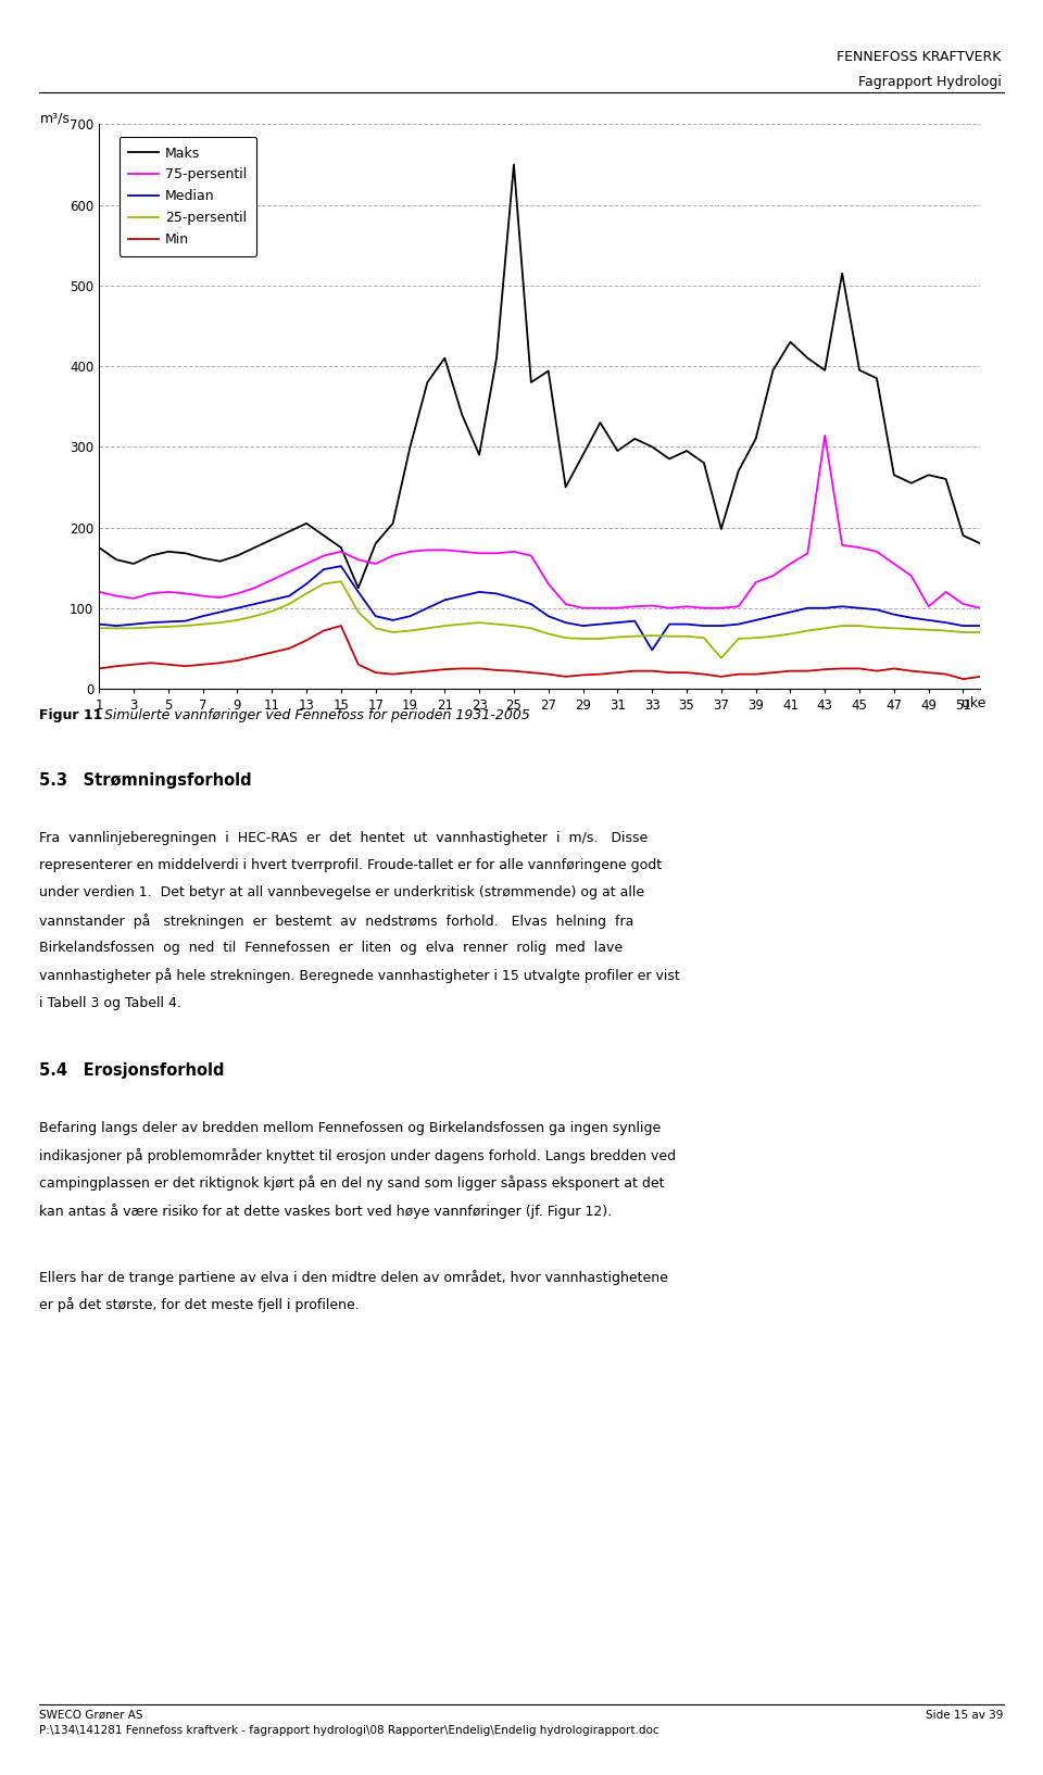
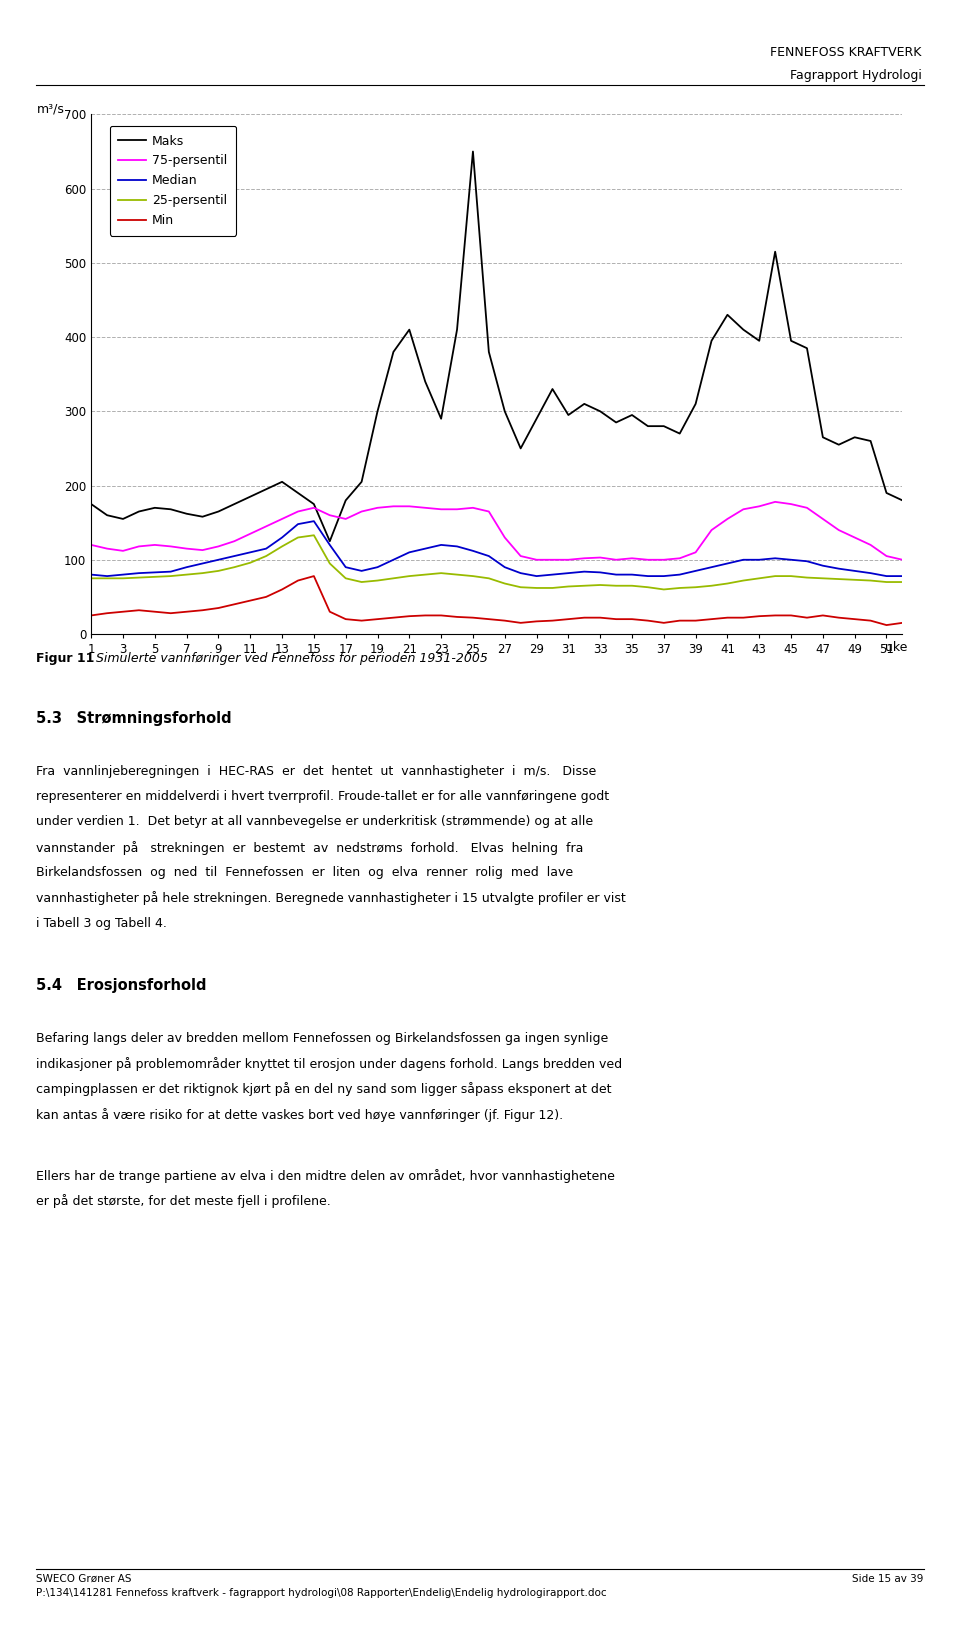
Maks/27: 394 -> 300
Median/33: 48 -> 83
Maks/37: 198 -> 280
25-persentil/37: 38 -> 60
75-persentil/39: 132 -> 110
75-persentil/43: 314 -> 172
75-persentil/49: 102 -> 130
